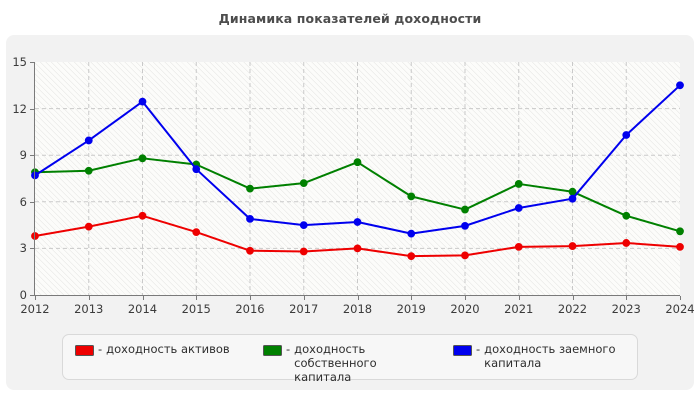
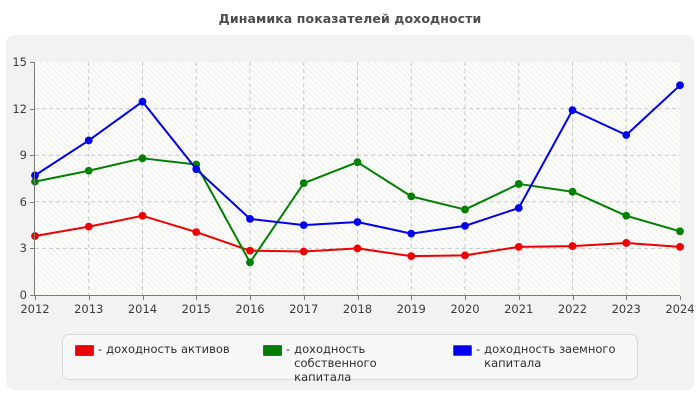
доходность собственного капитала/2012: 7.9 -> 7.3
доходность собственного капитала/2016: 6.8 -> 2.1
доходность заемного капитала/2022: 6.2 -> 11.9
